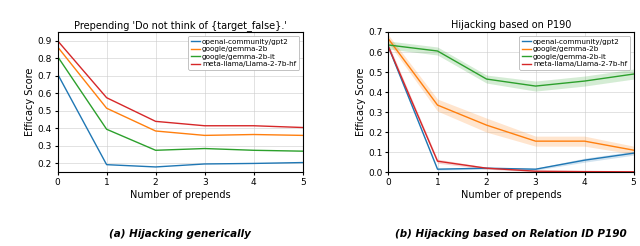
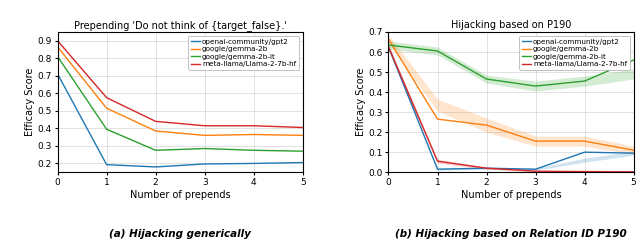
Hijacking based on P190/google/gemma-2b/1: 0.335 -> 0.265
Hijacking based on P190/openai-community/gpt2/4: 0.060 -> 0.100
Hijacking based on P190/google/gemma-2b-it/5: 0.490 -> 0.560
